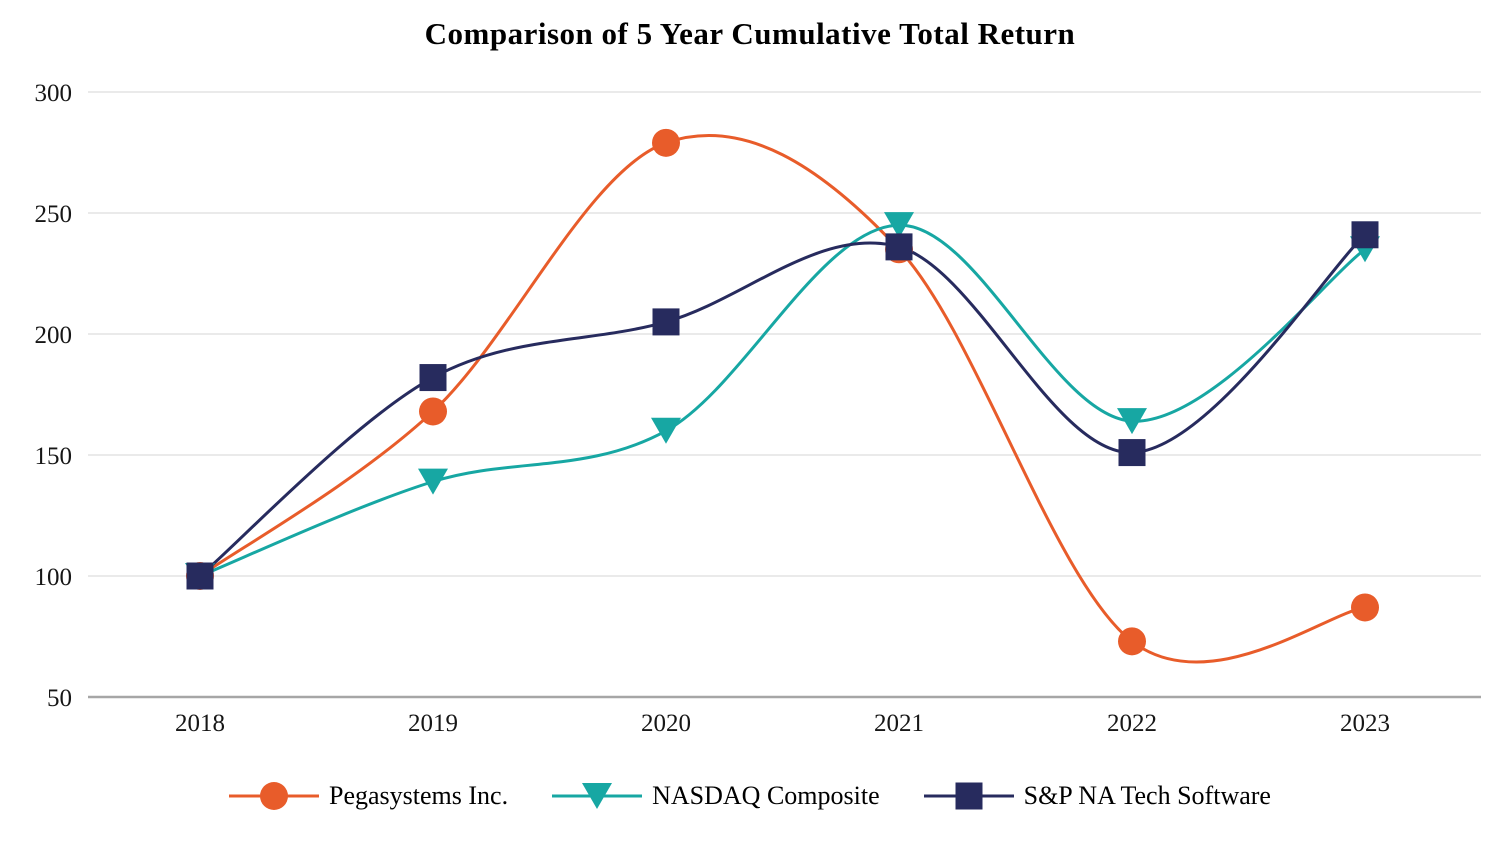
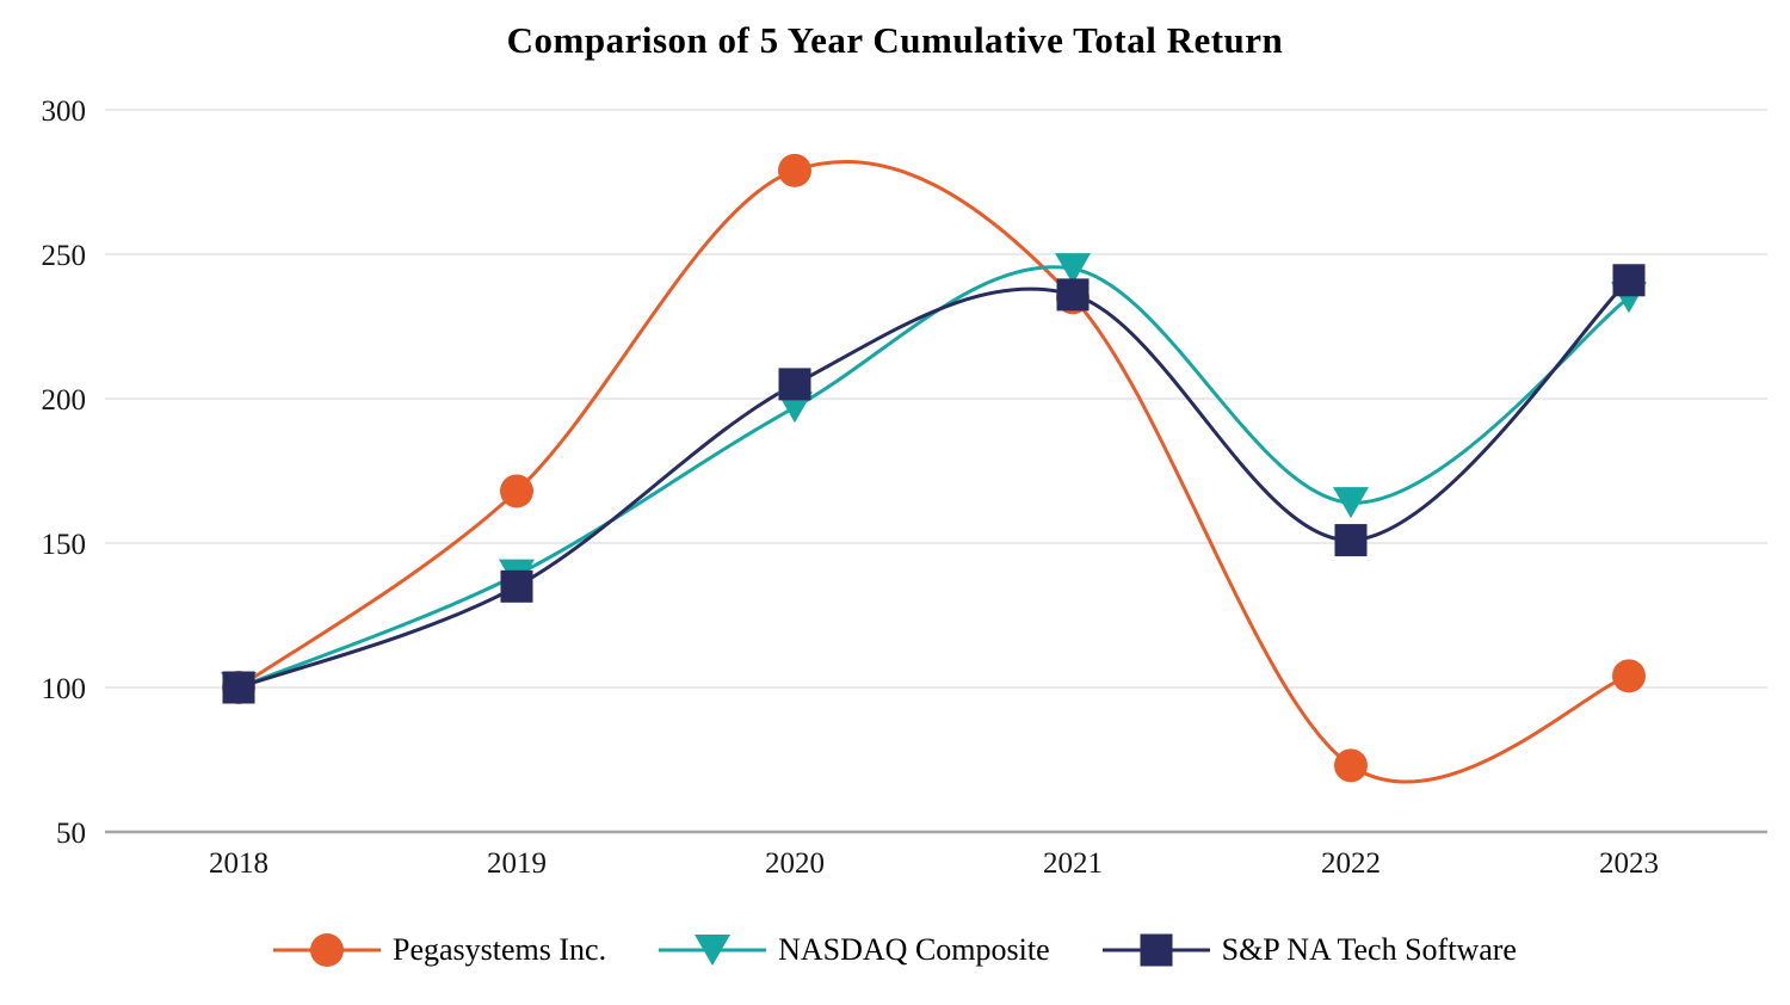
S&P NA Tech Software/2019: 182 -> 135
NASDAQ Composite/2020: 160 -> 197
Pegasystems Inc./2023: 87 -> 104
